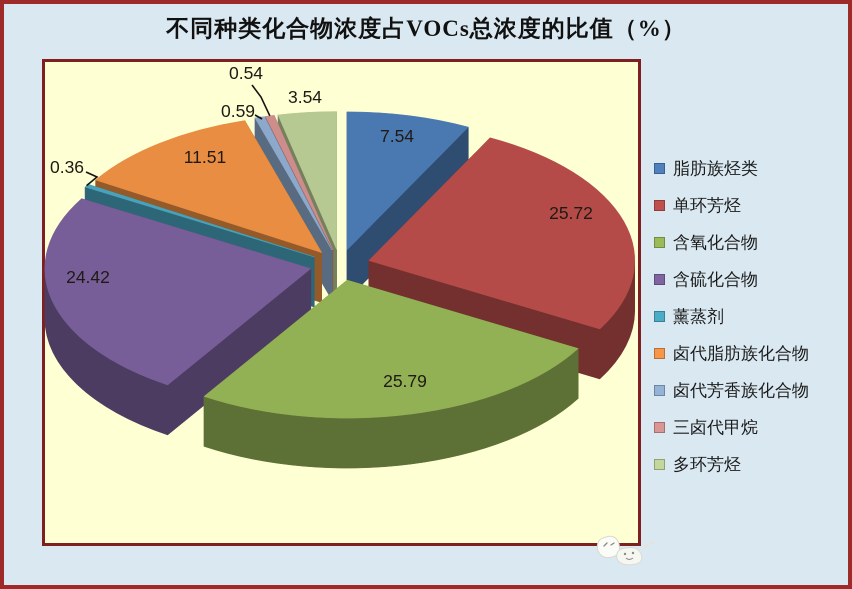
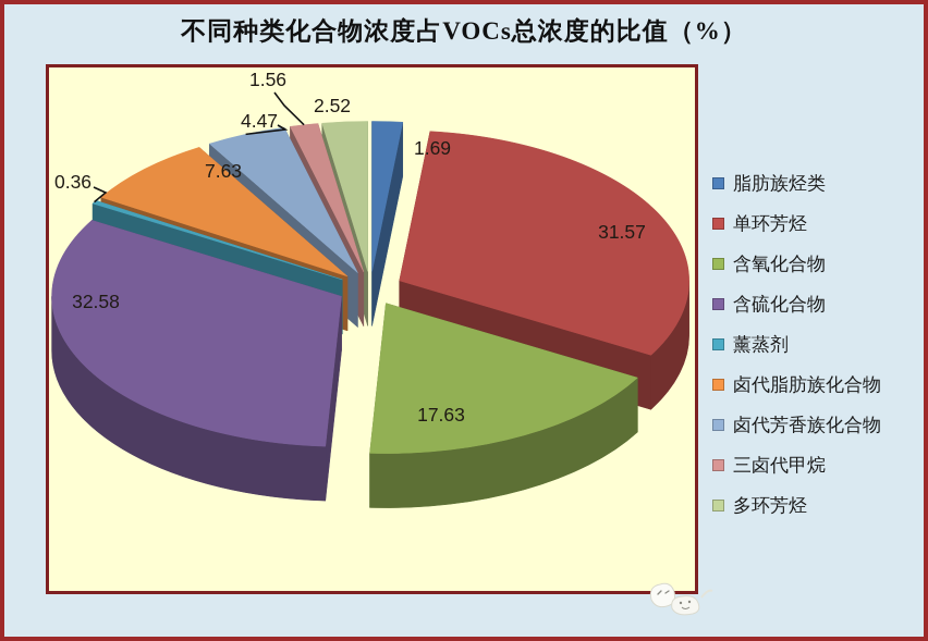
脂肪族烃类: 7.54 -> 1.69
单环芳烃: 25.72 -> 31.57
含氧化合物: 25.79 -> 17.63
含硫化合物: 24.42 -> 32.58
卤代脂肪族化合物: 11.51 -> 7.63
卤代芳香族化合物: 0.59 -> 4.47
三卤代甲烷: 0.54 -> 1.56
多环芳烃: 3.54 -> 2.52
